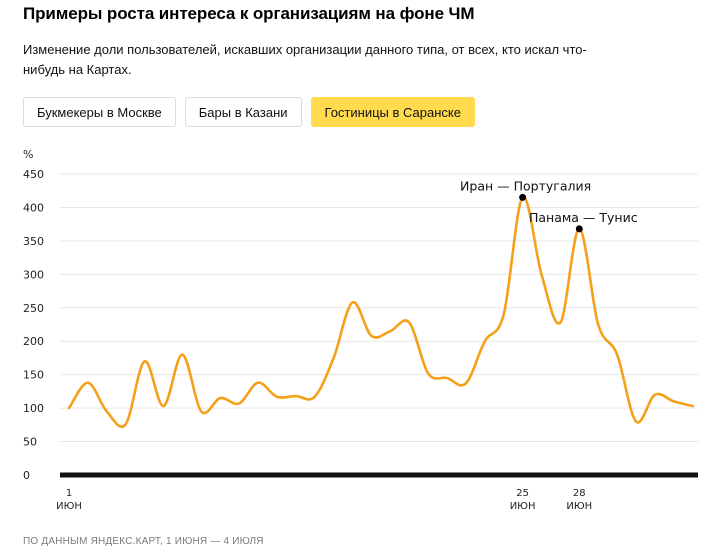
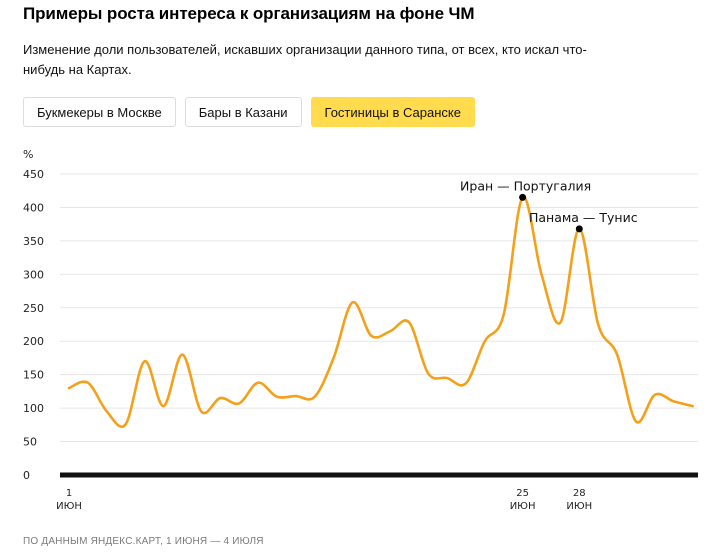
1: 100 -> 130
